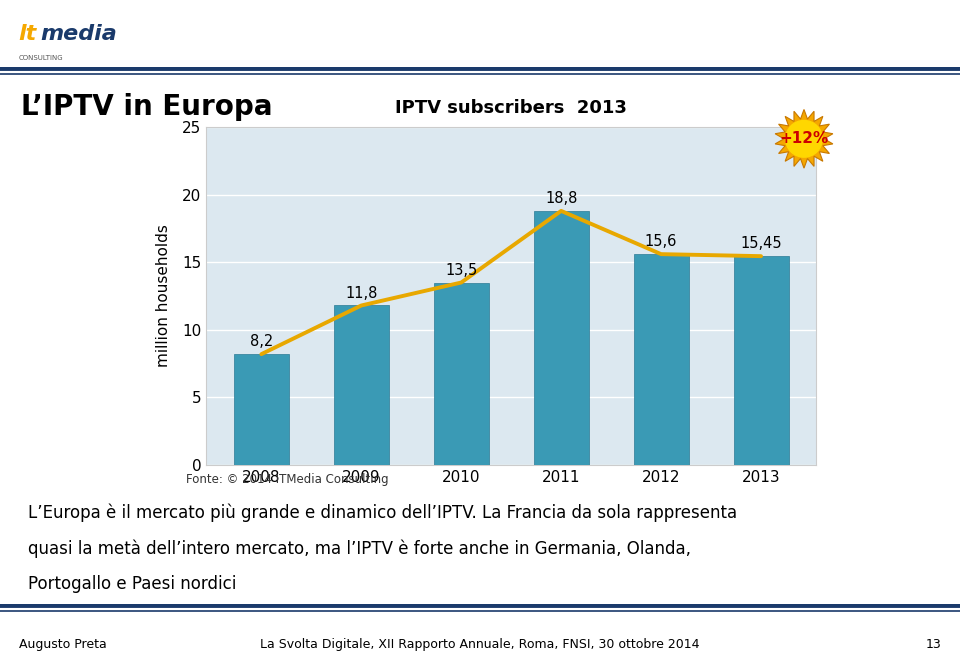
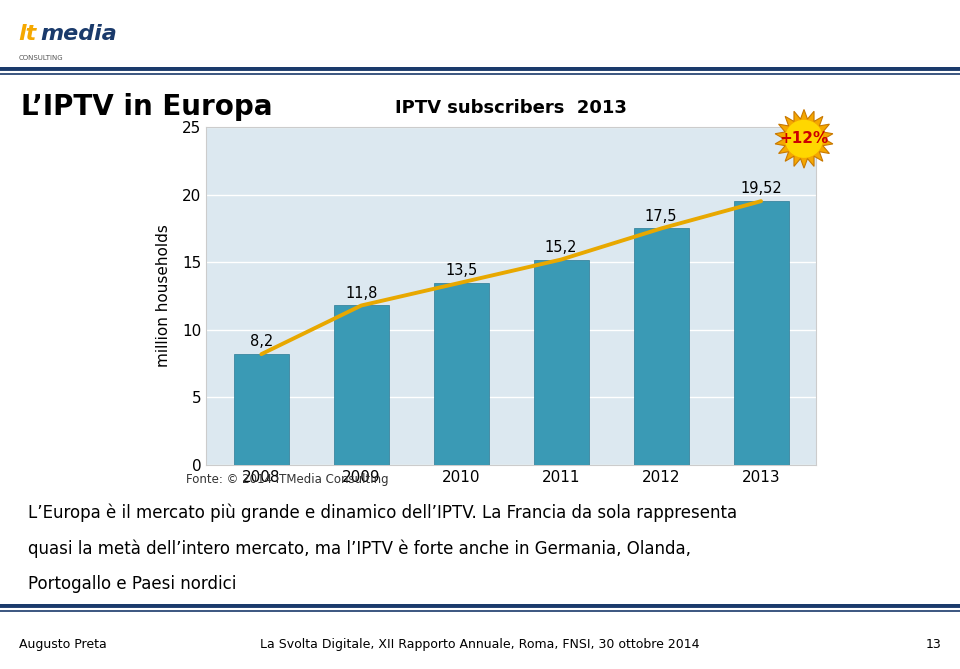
2011: 18,8 -> 15,2
2012: 15,6 -> 17,5
2013: 15,45 -> 19,52
